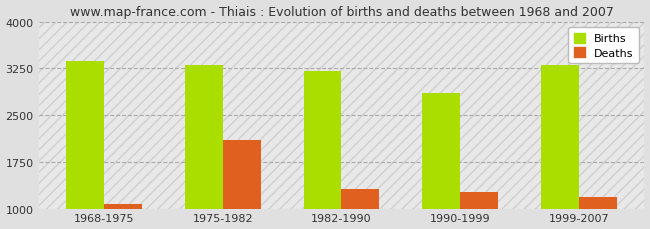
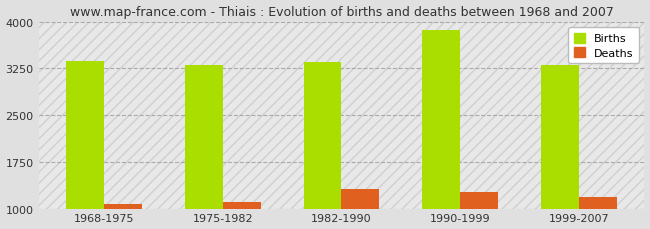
Deaths/1975-1982: 2100 -> 1110
Births/1982-1990: 3200 -> 3350
Births/1990-1999: 2860 -> 3870
